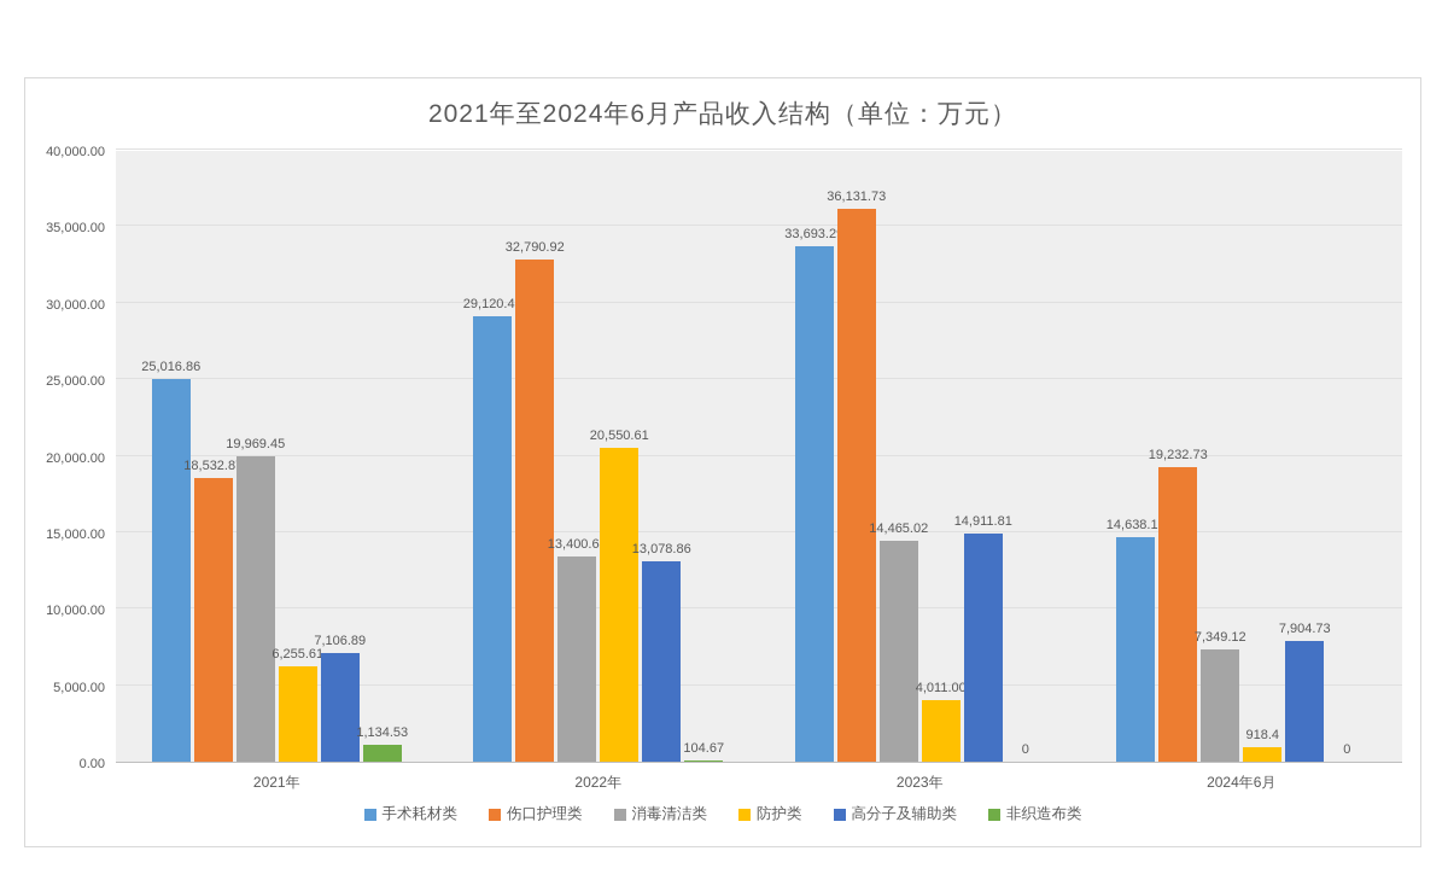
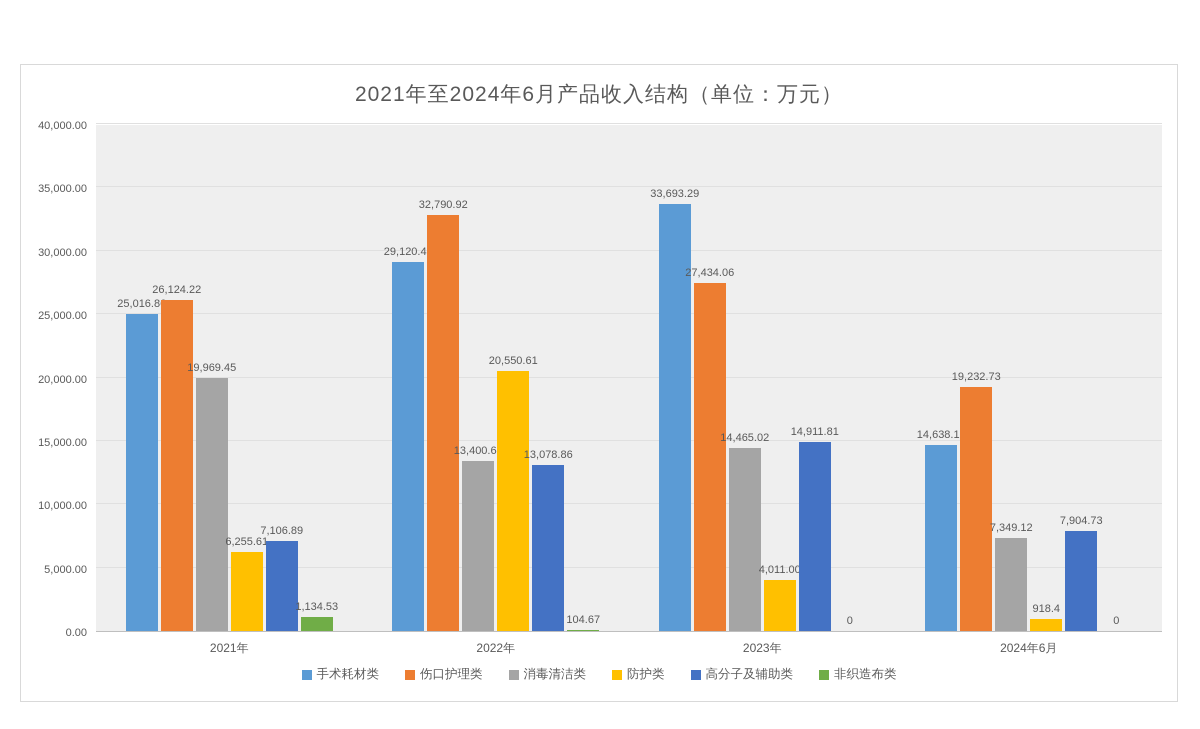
伤口护理类/2021年: 18,532.87 -> 26,124.22
伤口护理类/2023年: 36,131.73 -> 27,434.06
